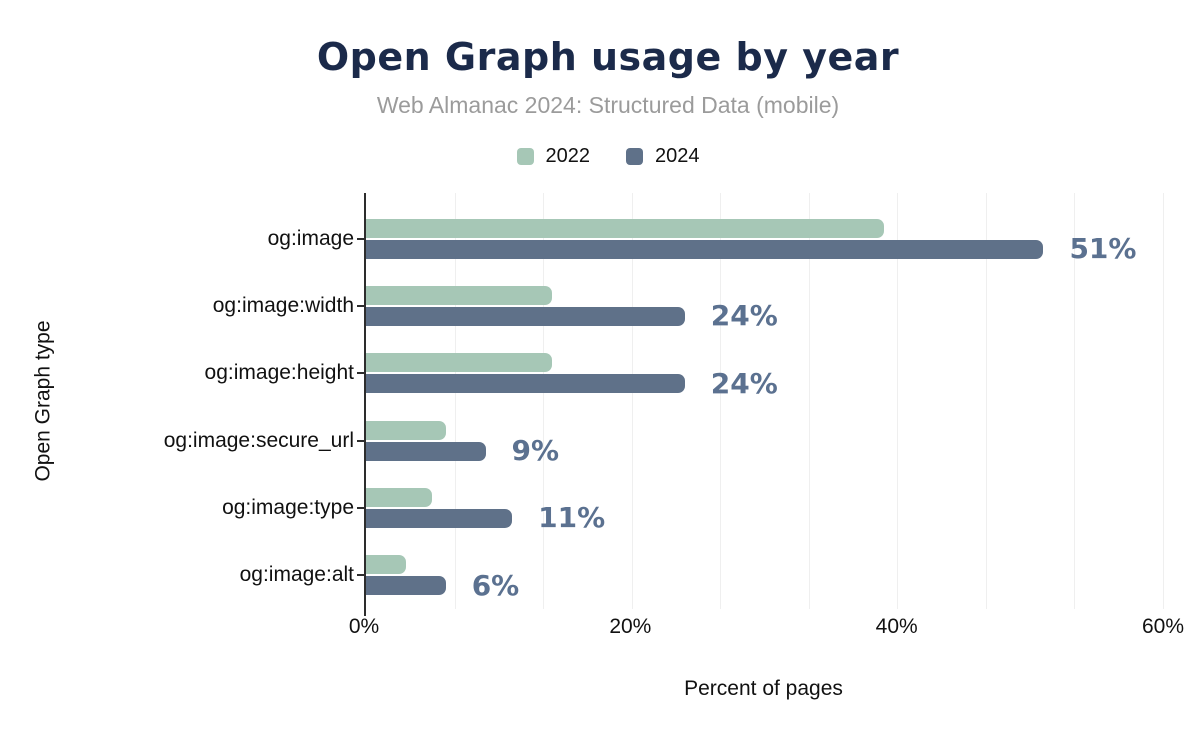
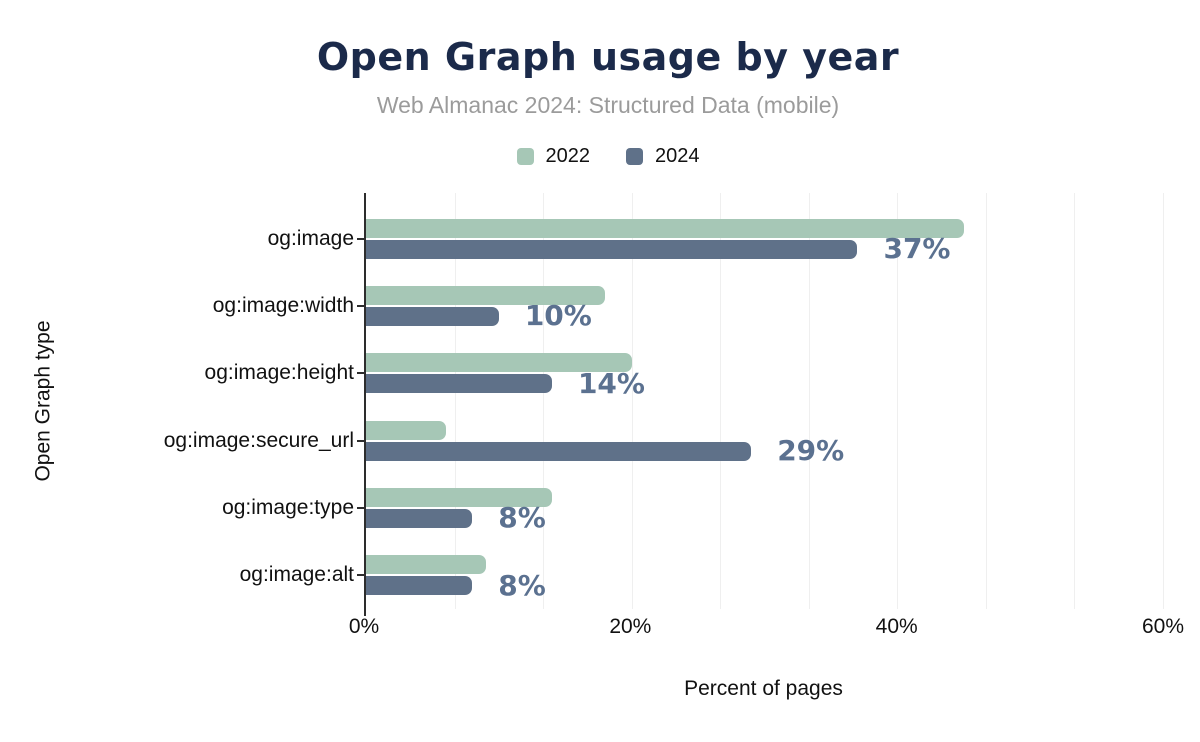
2022/og:image: 39% -> 45%
2024/og:image: 51% -> 37%
2022/og:image:width: 14% -> 18%
2024/og:image:width: 24% -> 10%
2022/og:image:height: 14% -> 20%
2024/og:image:height: 24% -> 14%
2024/og:image:secure_url: 9% -> 29%
2022/og:image:type: 5% -> 14%
2024/og:image:type: 11% -> 8%
2022/og:image:alt: 3% -> 9%
2024/og:image:alt: 6% -> 8%
